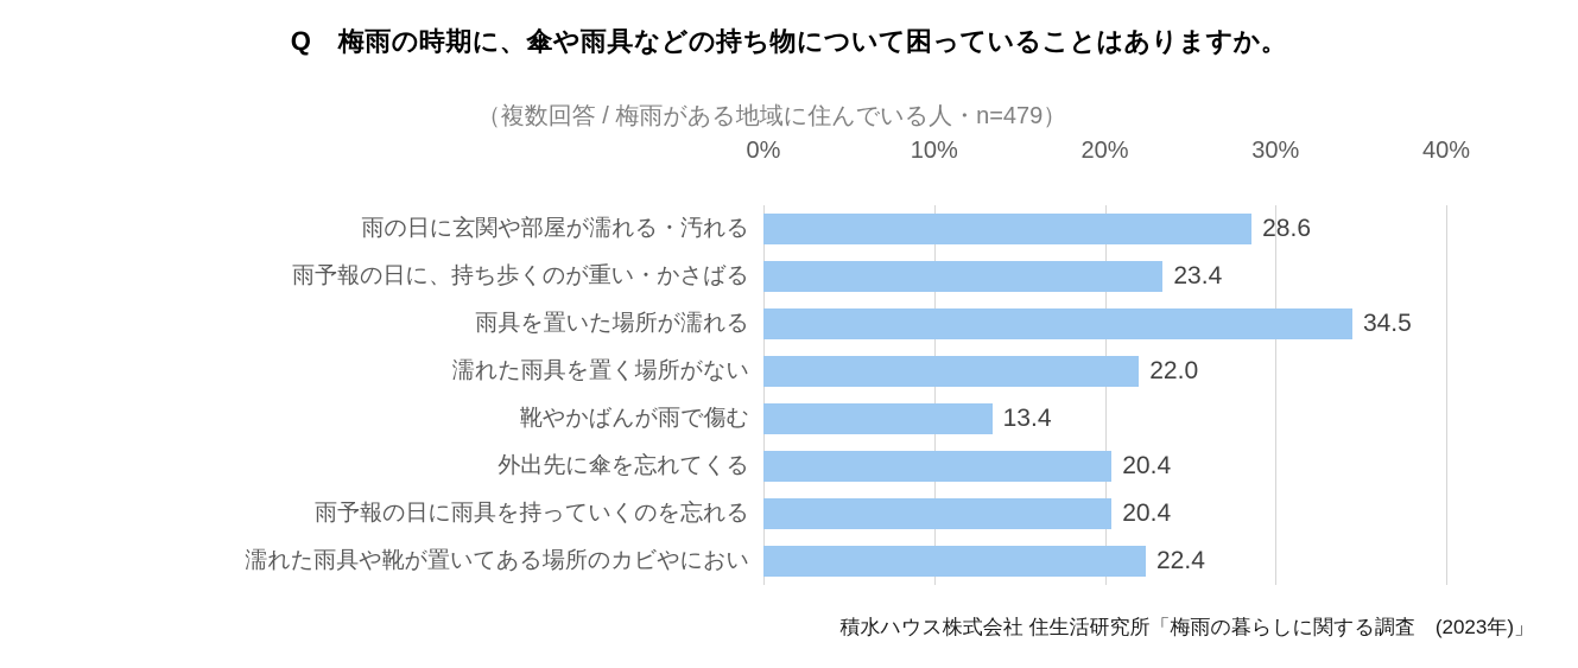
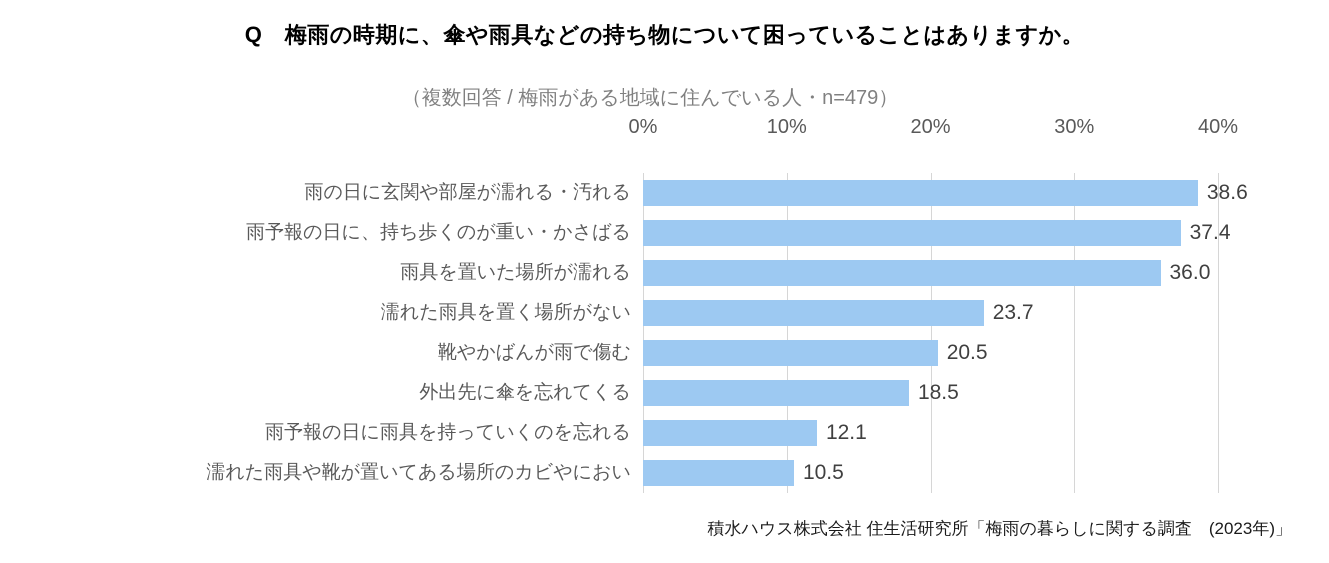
雨の日に玄関や部屋が濡れる・汚れる: 28.6 -> 38.6
雨予報の日に、持ち歩くのが重い・かさばる: 23.4 -> 37.4
雨具を置いた場所が濡れる: 34.5 -> 36.0
濡れた雨具を置く場所がない: 22.0 -> 23.7
靴やかばんが雨で傷む: 13.4 -> 20.5
外出先に傘を忘れてくる: 20.4 -> 18.5
雨予報の日に雨具を持っていくのを忘れる: 20.4 -> 12.1
濡れた雨具や靴が置いてある場所のカビやにおい: 22.4 -> 10.5
